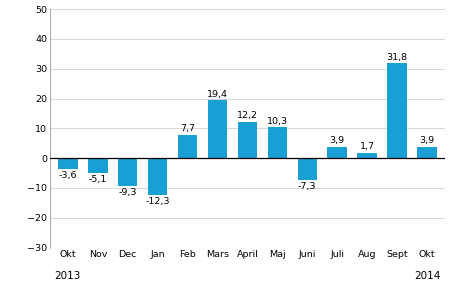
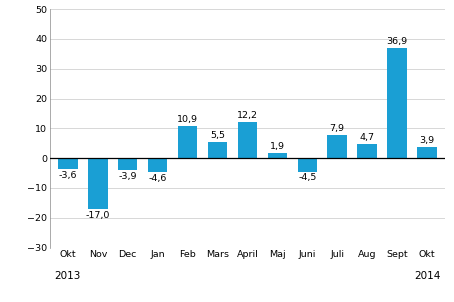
Nov: -5,1 -> -17,0
Dec: -9,3 -> -3,9
Jan: -12,3 -> -4,6
Feb: 7,7 -> 10,9
Mars: 19,4 -> 5,5
Maj: 10,3 -> 1,9
Juni: -7,3 -> -4,5
Juli: 3,9 -> 7,9
Aug: 1,7 -> 4,7
Sept: 31,8 -> 36,9
